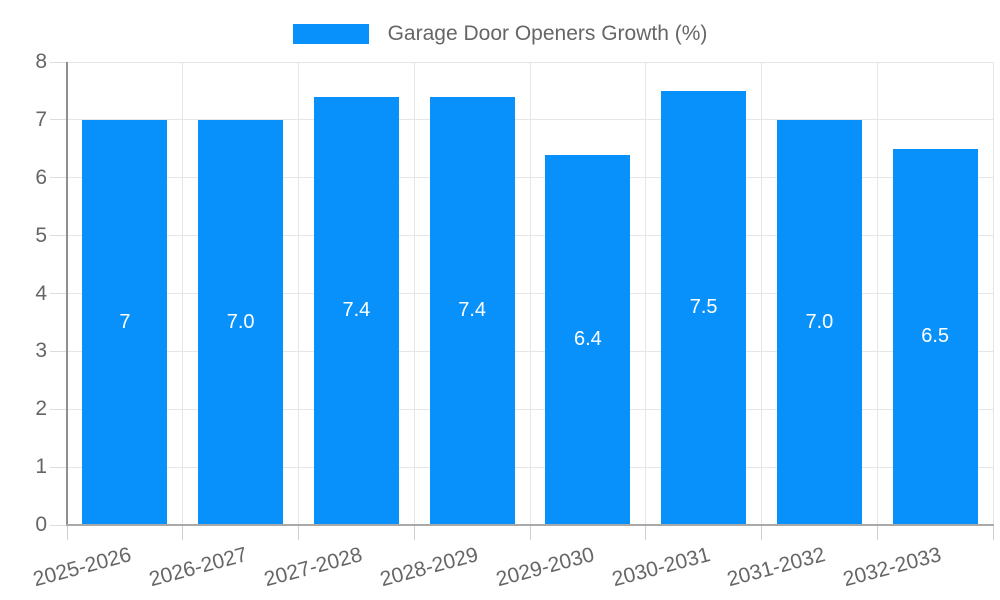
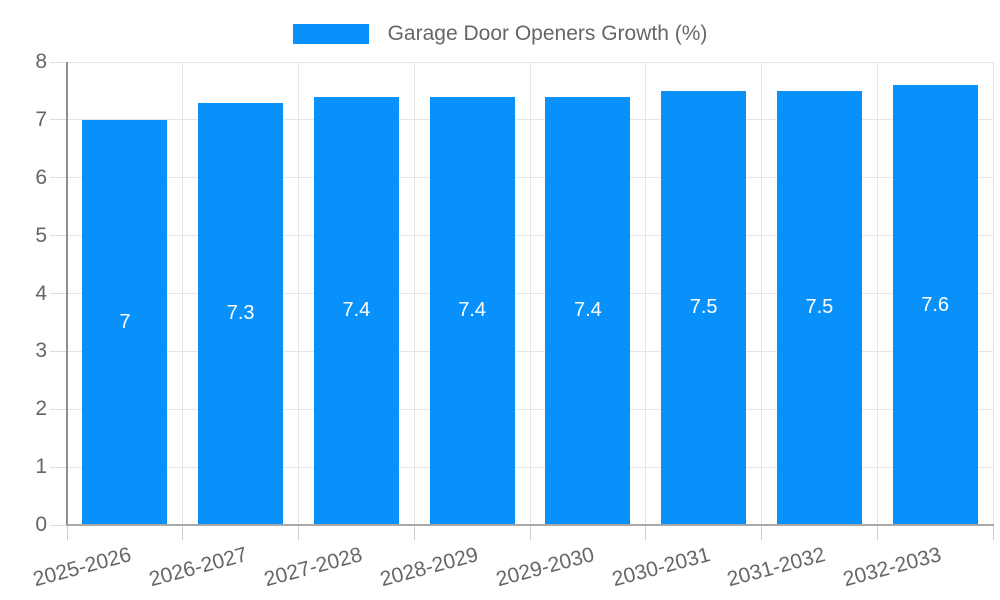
2026-2027: 7.0 -> 7.3
2029-2030: 6.4 -> 7.4
2031-2032: 7.0 -> 7.5
2032-2033: 6.5 -> 7.6
